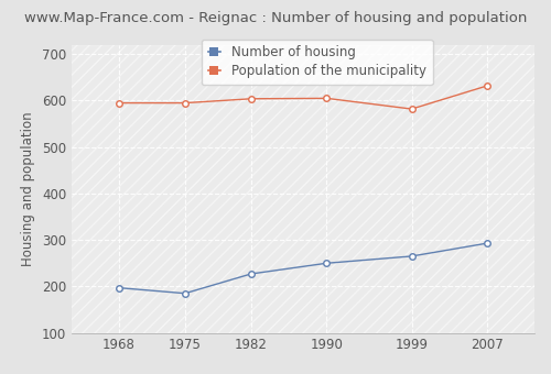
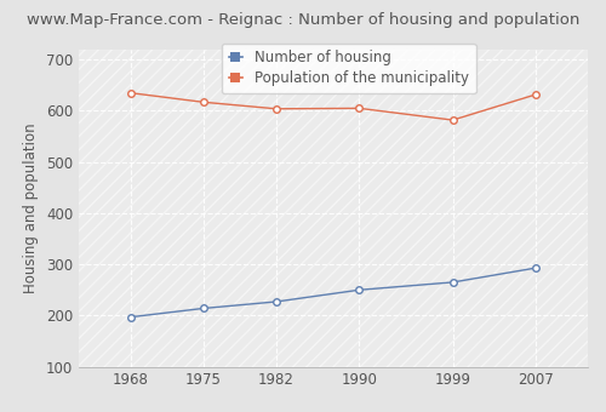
Population of the municipality/1968: 595 -> 635
Number of housing/1975: 185 -> 214
Population of the municipality/1975: 595 -> 617
